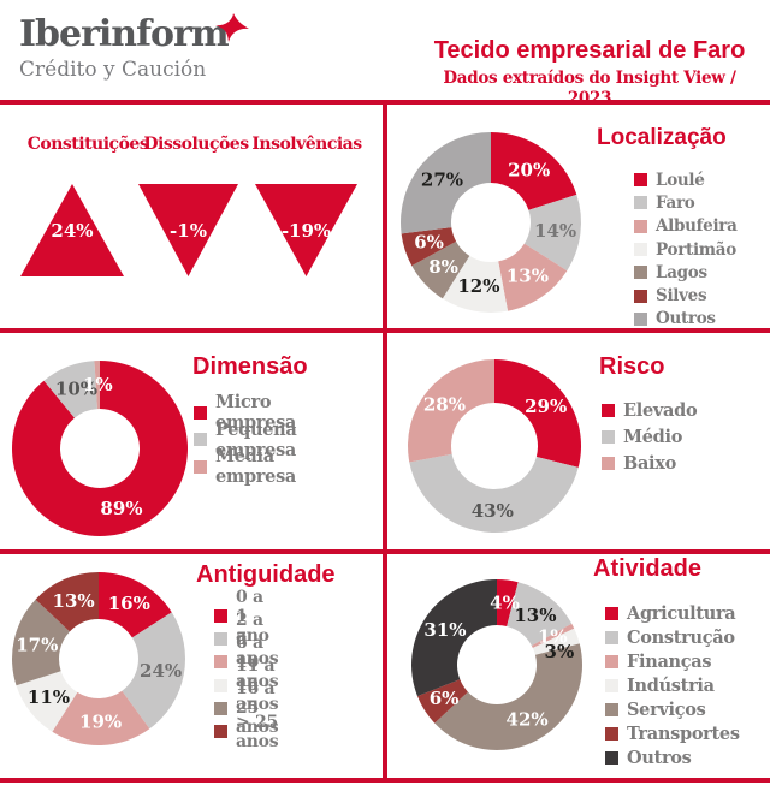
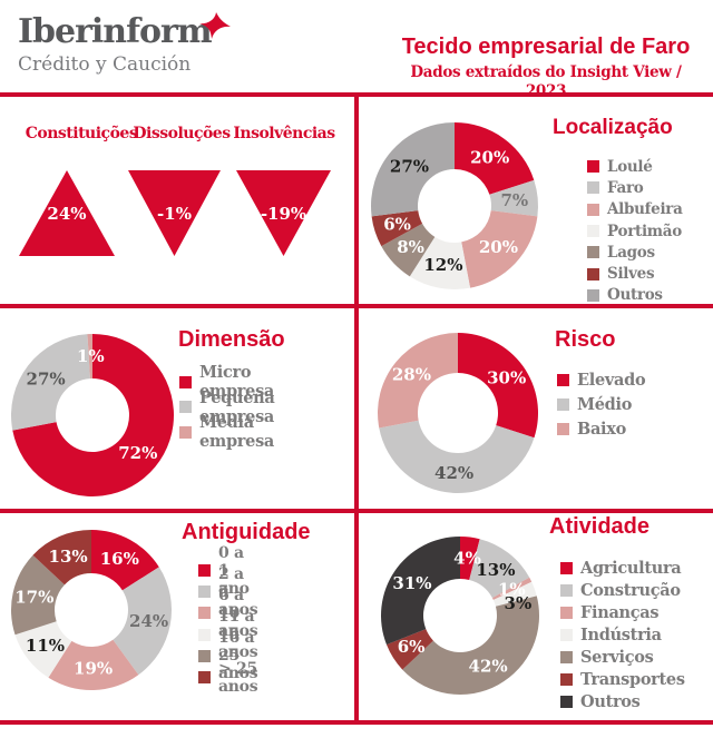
Localização/Faro: 14% -> 7%
Localização/Albufeira: 13% -> 20%
Dimensão/Micro empresa: 89% -> 72%
Dimensão/Pequena empresa: 10% -> 27%
Risco/Elevado: 29% -> 30%
Risco/Médio: 43% -> 42%
